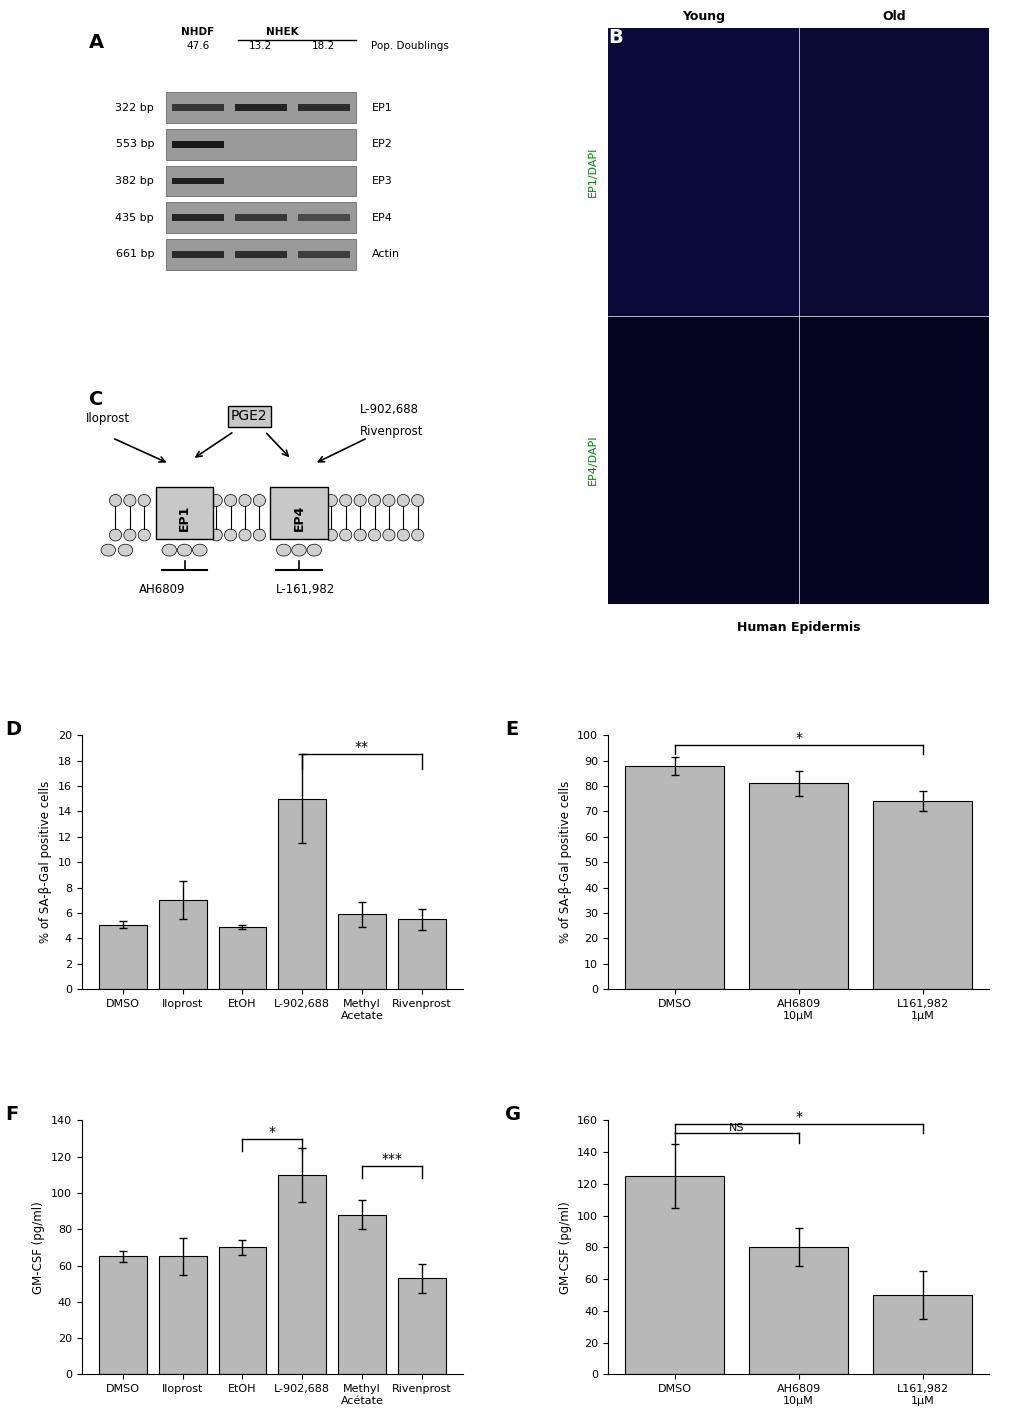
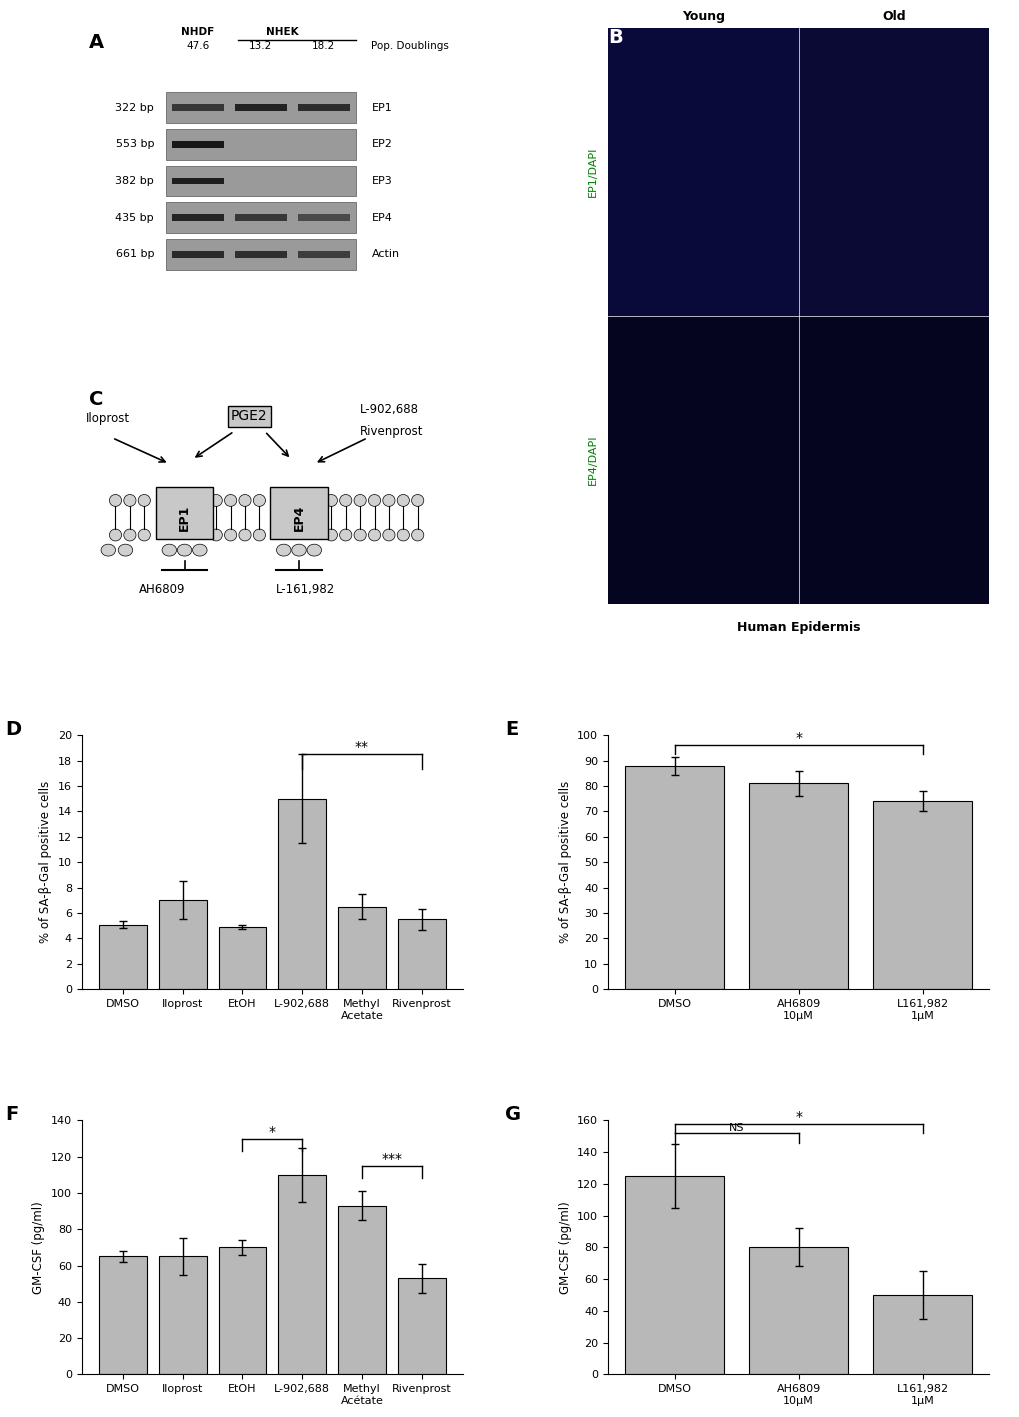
Methyl Acetate: 5.9 -> 6.5
Methyl Acétate: 88 -> 93
